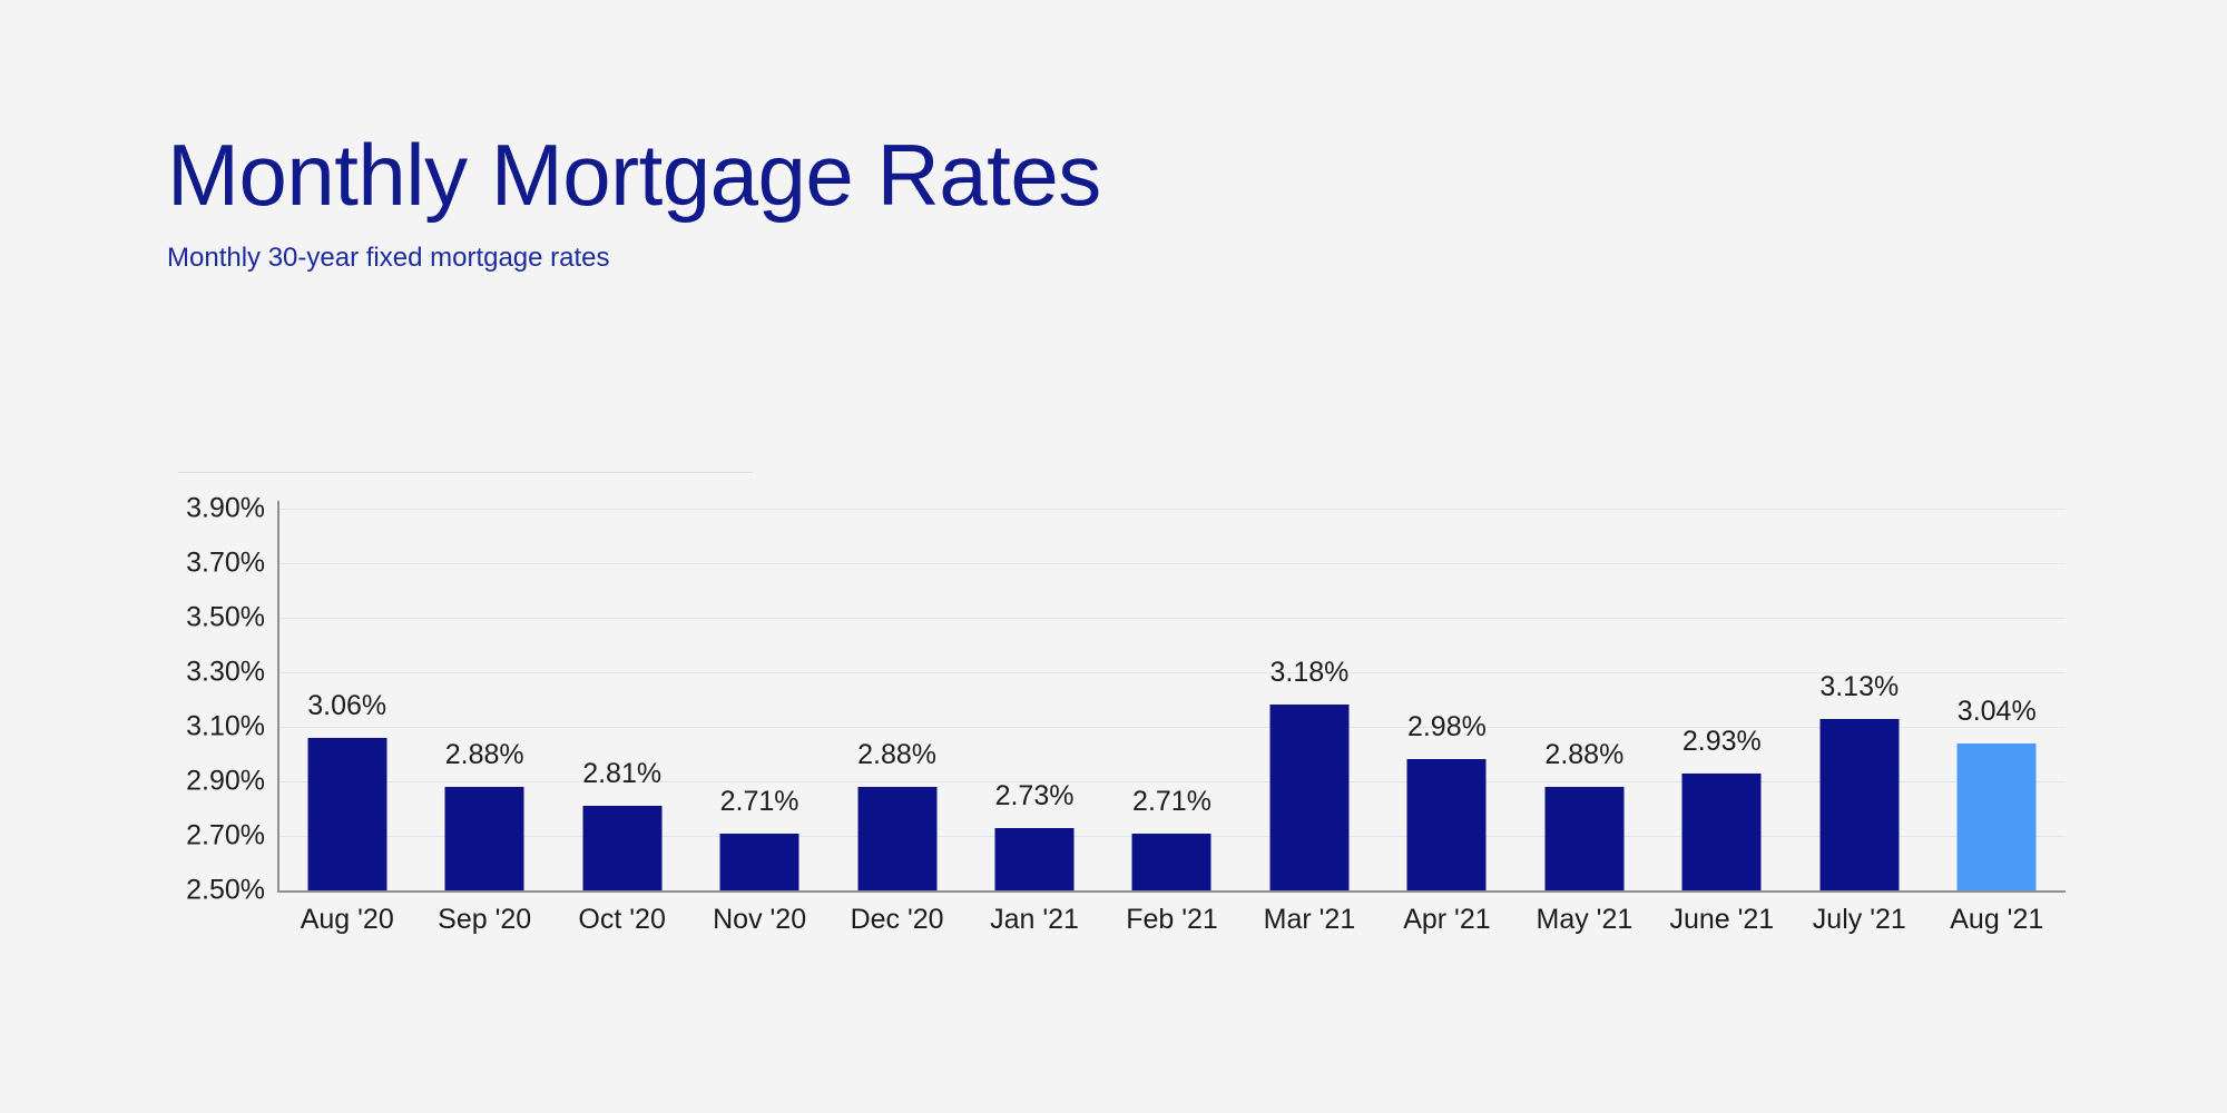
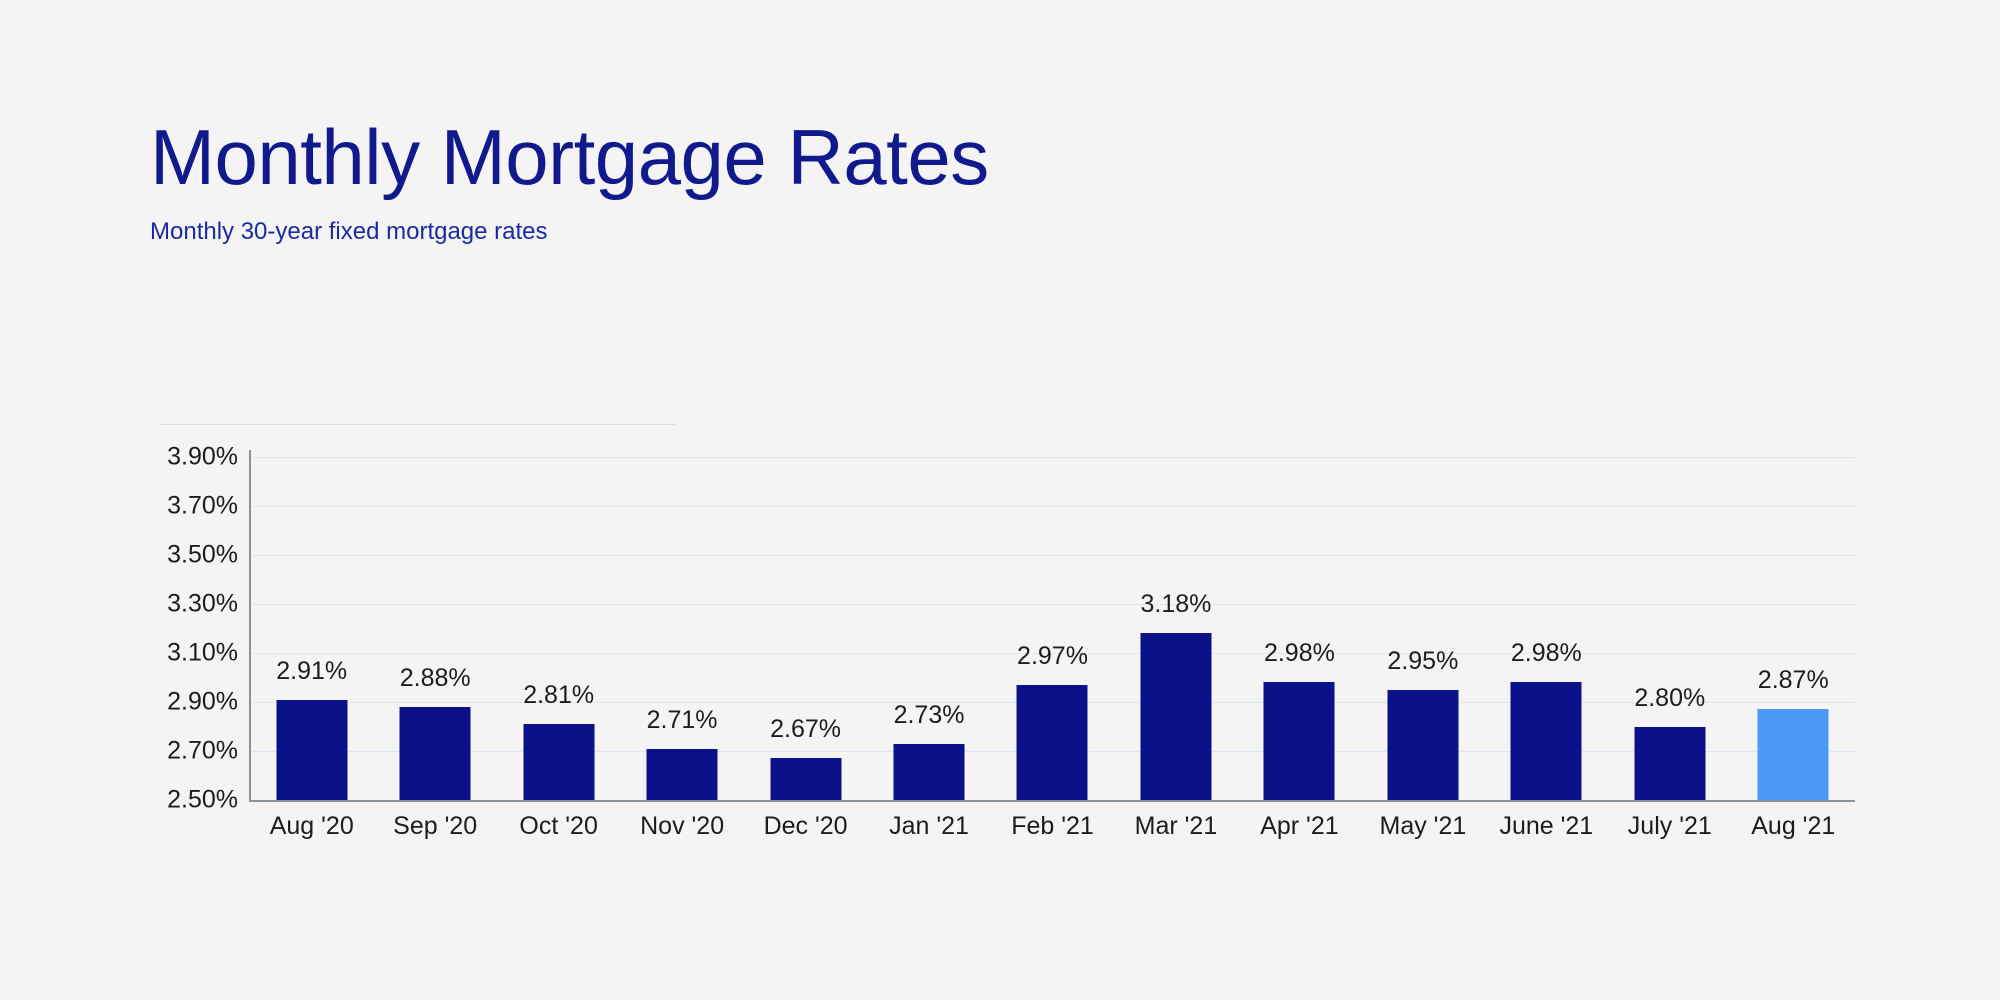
Aug '20: 3.06% -> 2.91%
Dec '20: 2.88% -> 2.67%
Feb '21: 2.71% -> 2.97%
May '21: 2.88% -> 2.95%
June '21: 2.93% -> 2.98%
July '21: 3.13% -> 2.80%
Aug '21: 3.04% -> 2.87%
